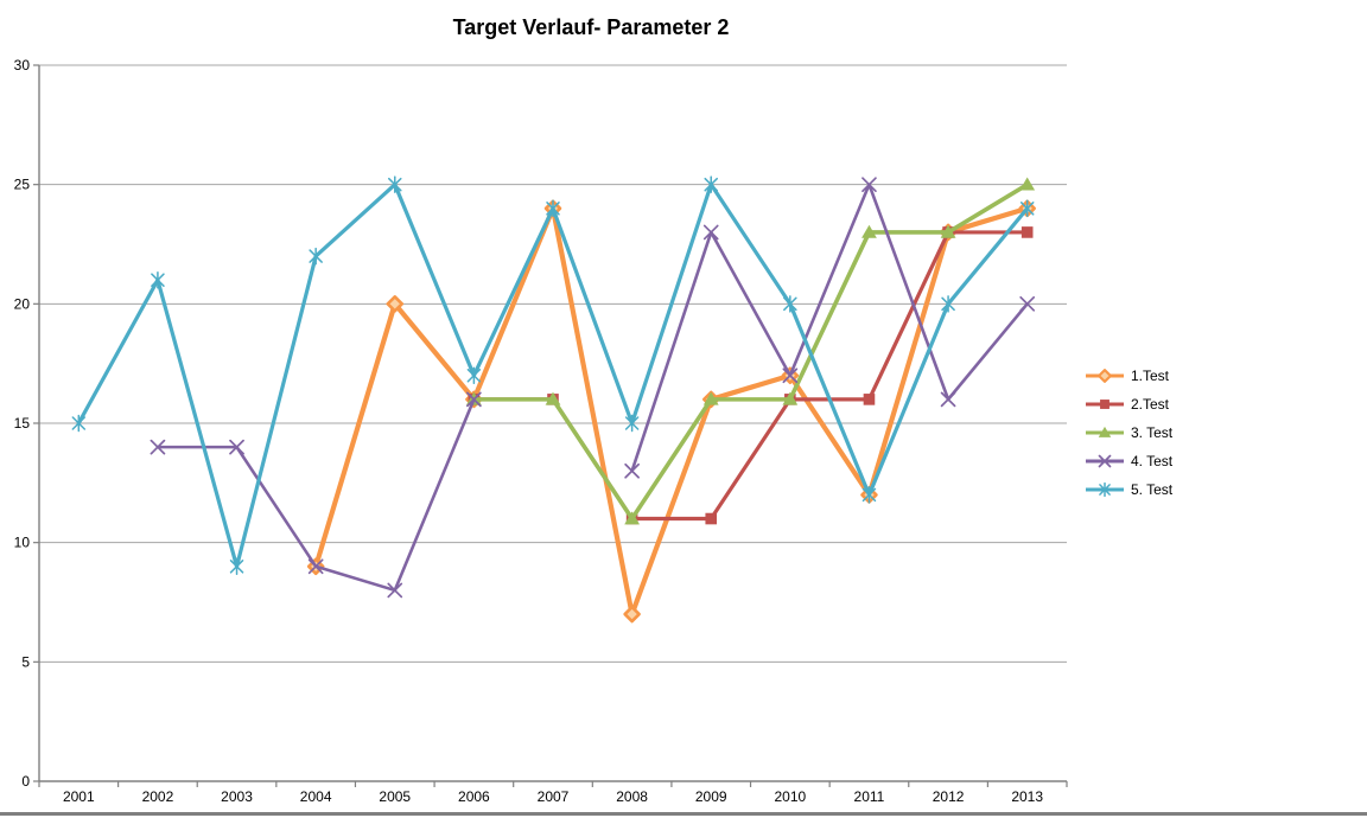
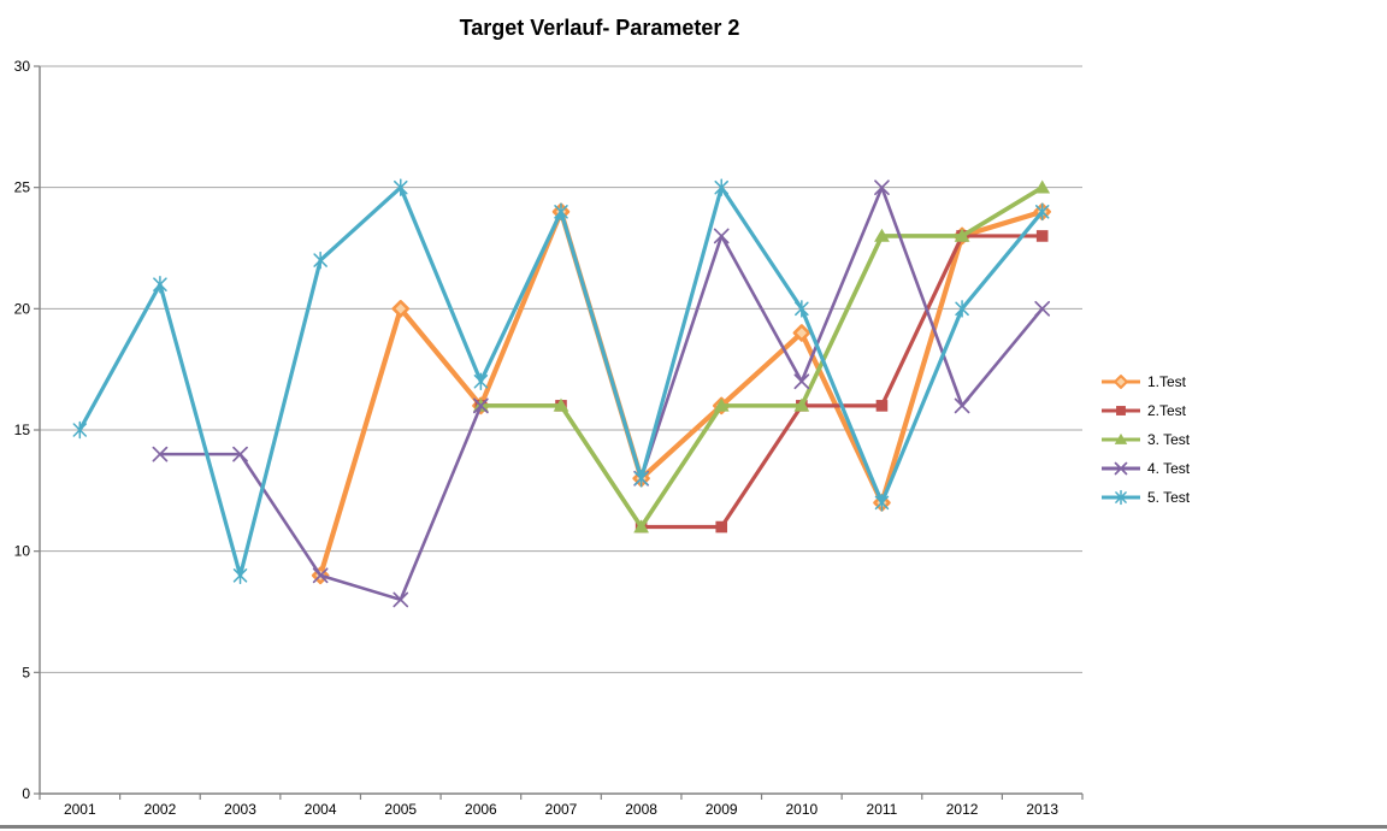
1.Test/2008: 7 -> 13
5. Test/2008: 15 -> 13
1.Test/2010: 17 -> 19
